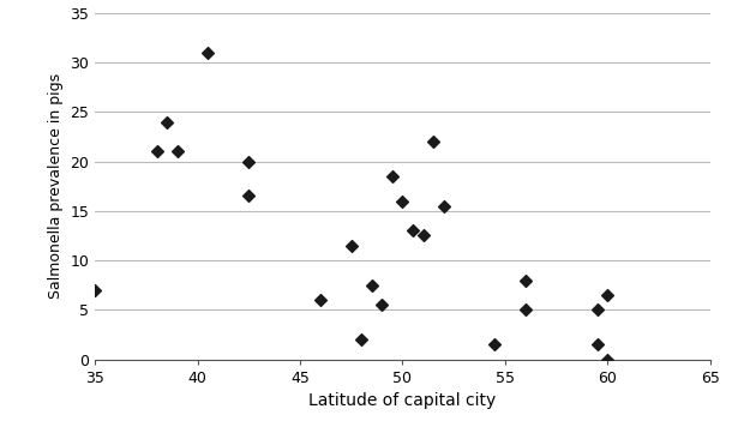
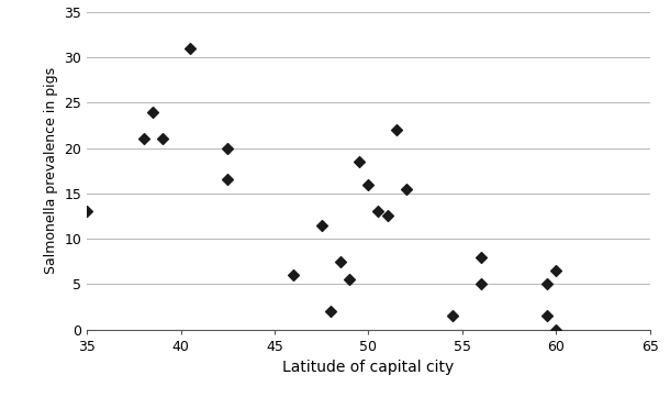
35: 7.0 -> 13.0
